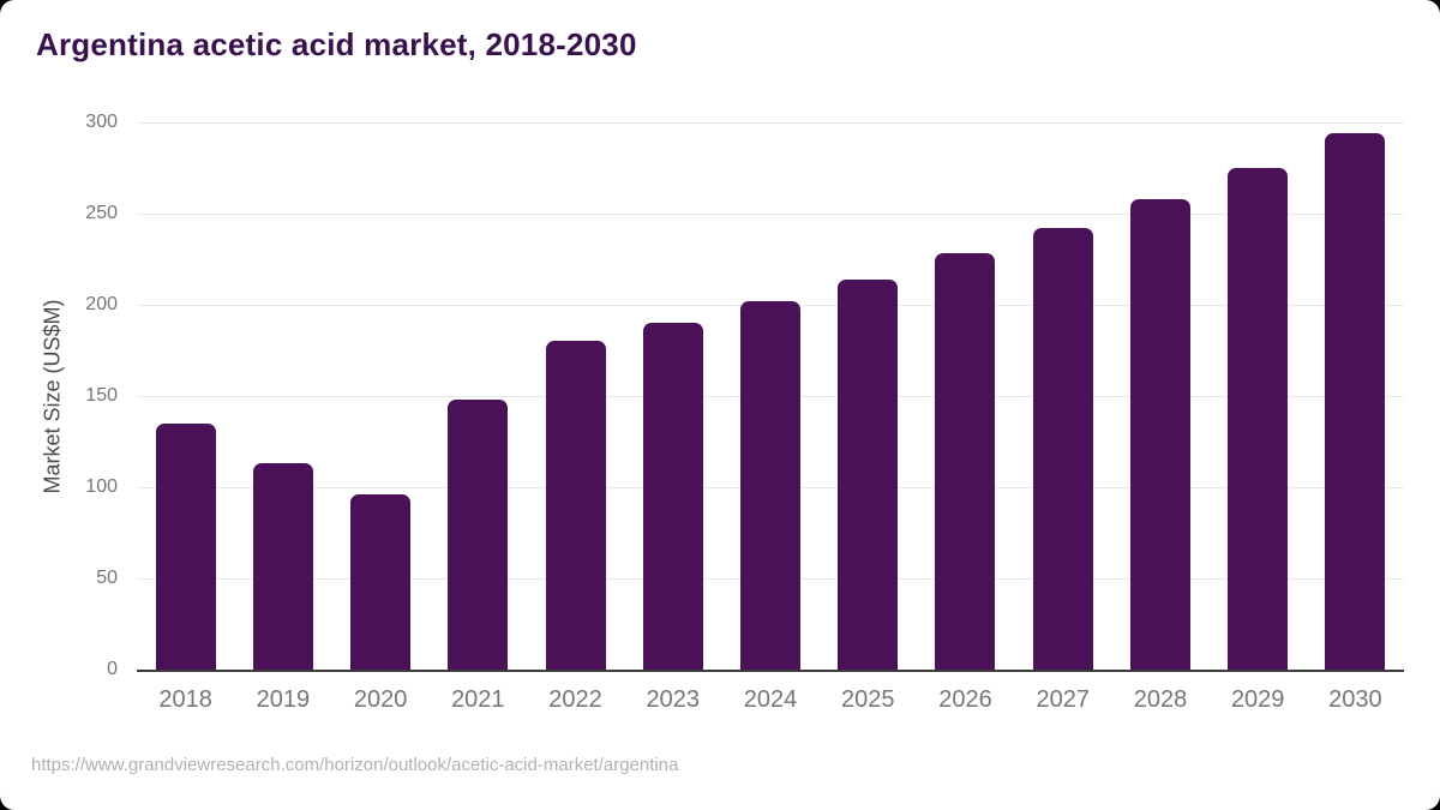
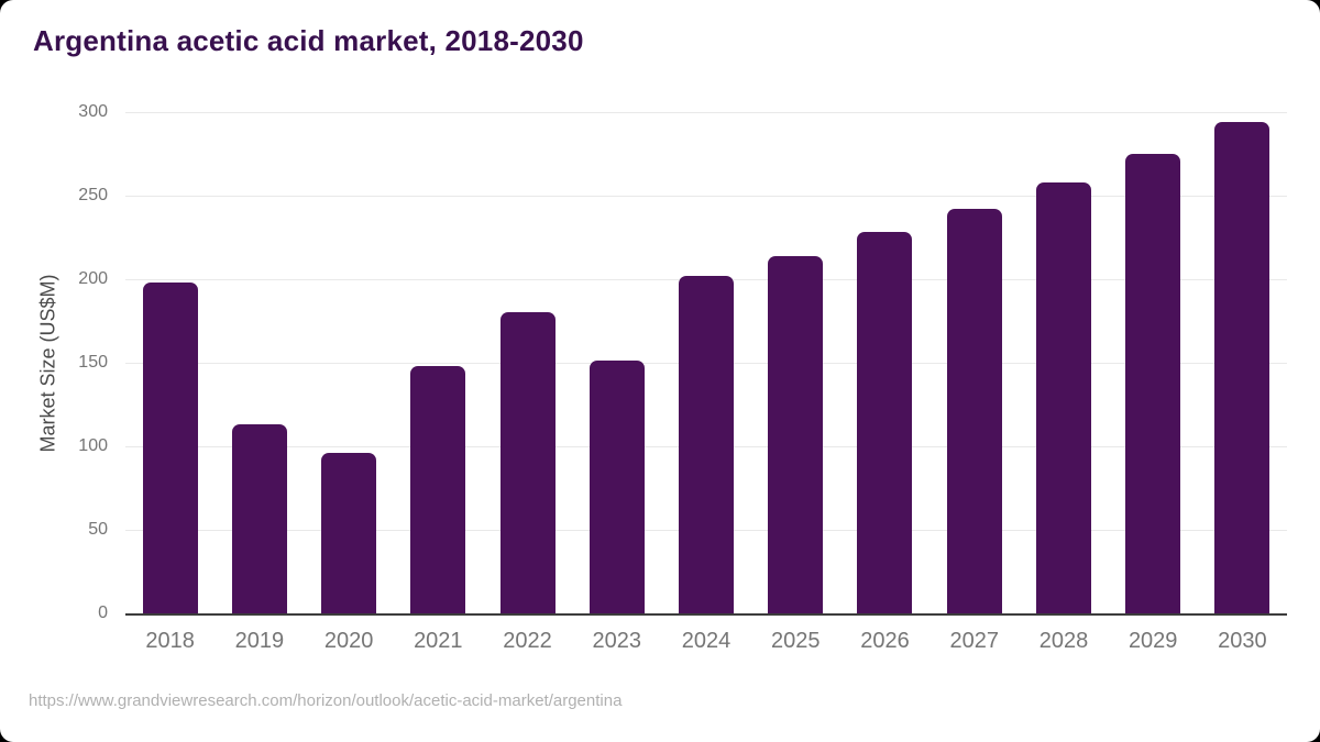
2018: 135 -> 198
2023: 190 -> 151
